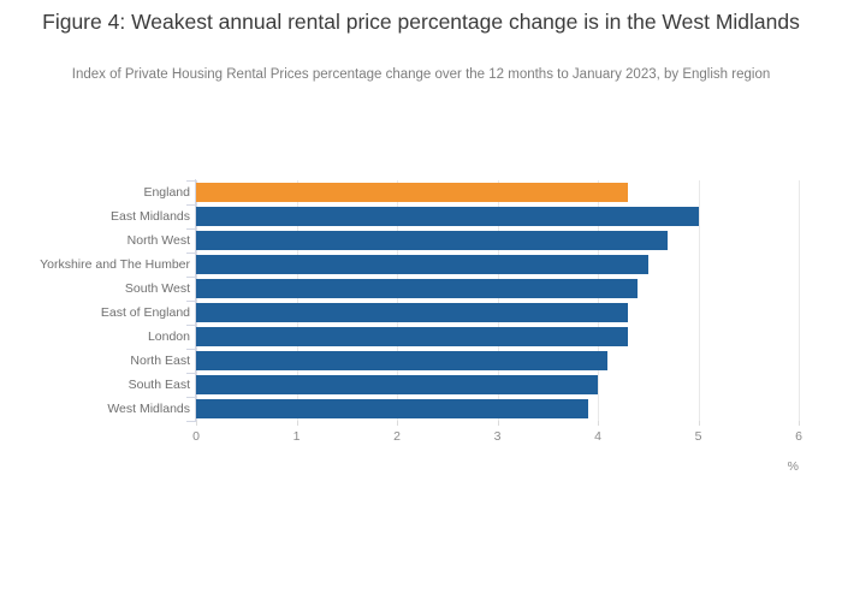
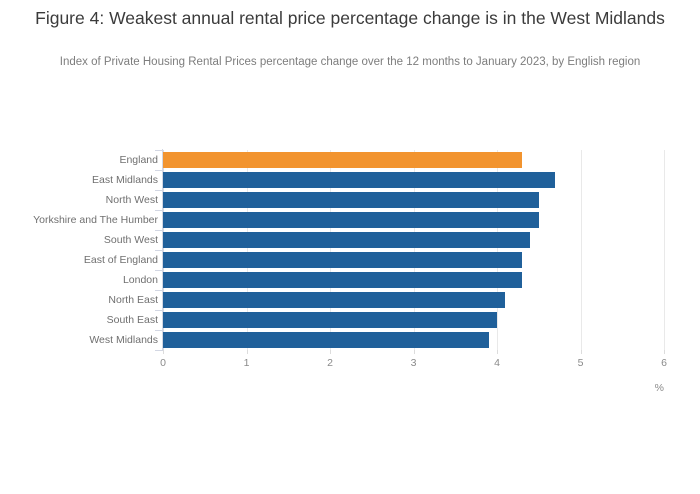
East Midlands: 5.0 -> 4.7
North West: 4.7 -> 4.5
